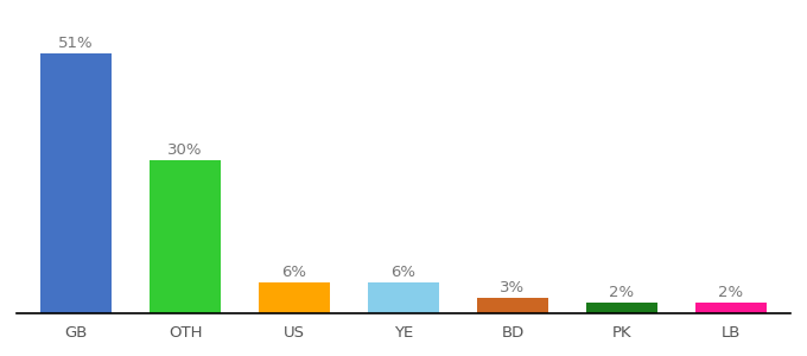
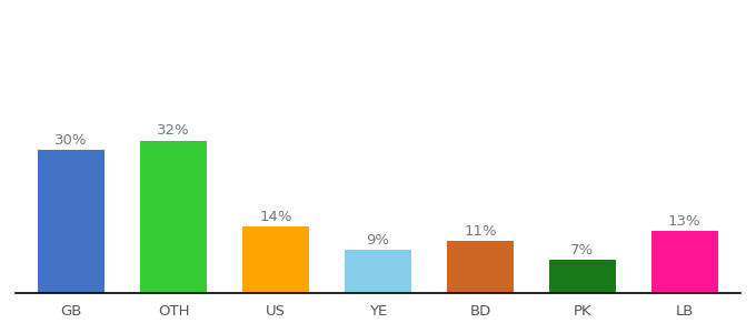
GB: 51% -> 30%
OTH: 30% -> 32%
US: 6% -> 14%
YE: 6% -> 9%
BD: 3% -> 11%
PK: 2% -> 7%
LB: 2% -> 13%
